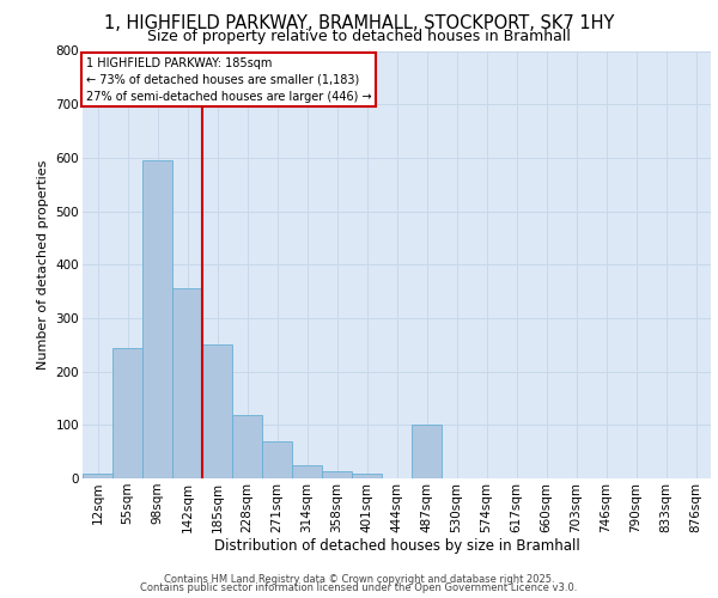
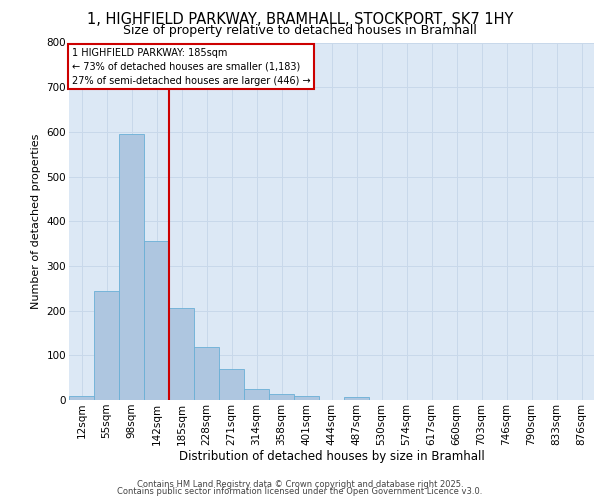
185sqm: 250 -> 205
487sqm: 100 -> 6
